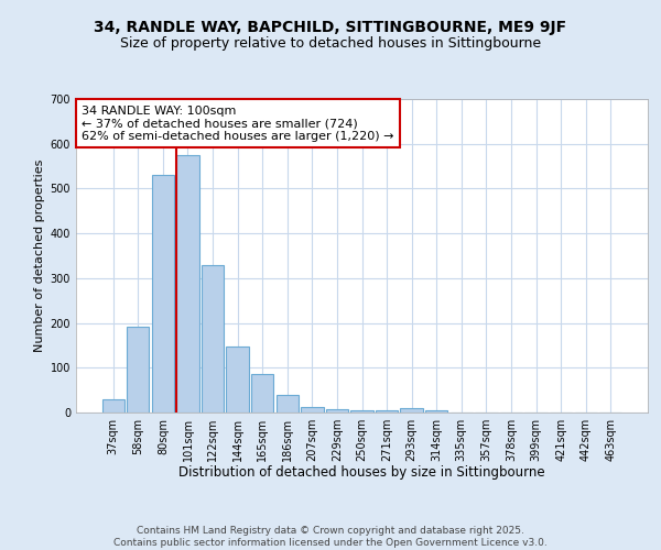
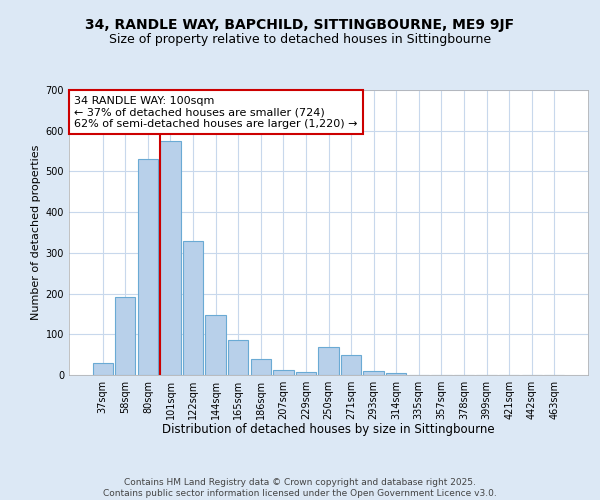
250sqm: 5 -> 70
271sqm: 5 -> 50
